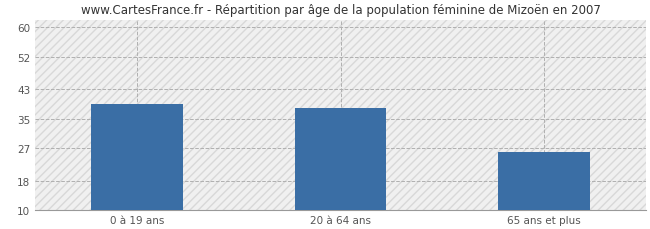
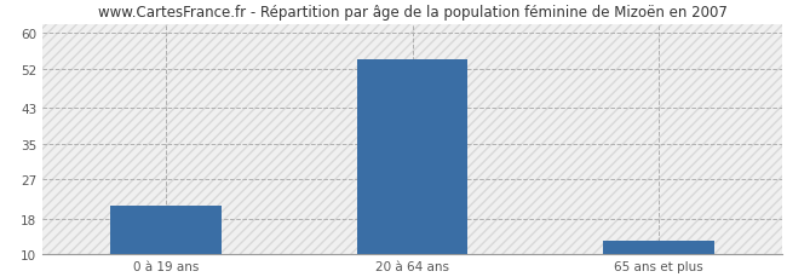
0 à 19 ans: 39 -> 21
20 à 64 ans: 38 -> 54
65 ans et plus: 26 -> 13
